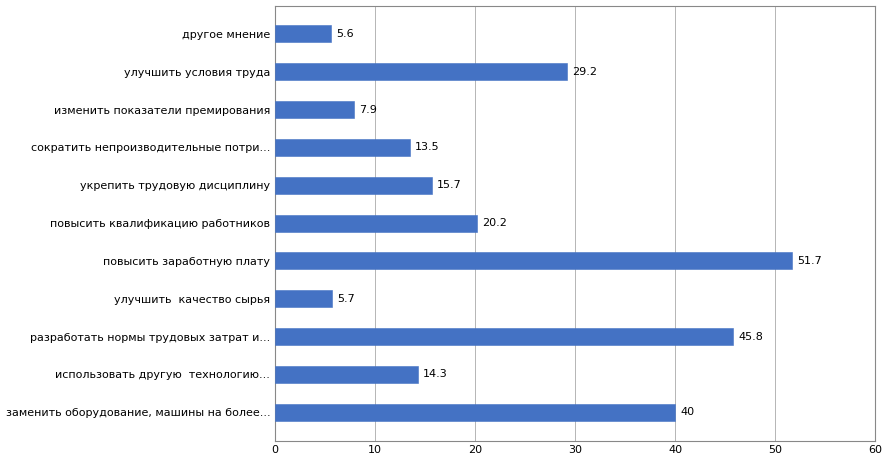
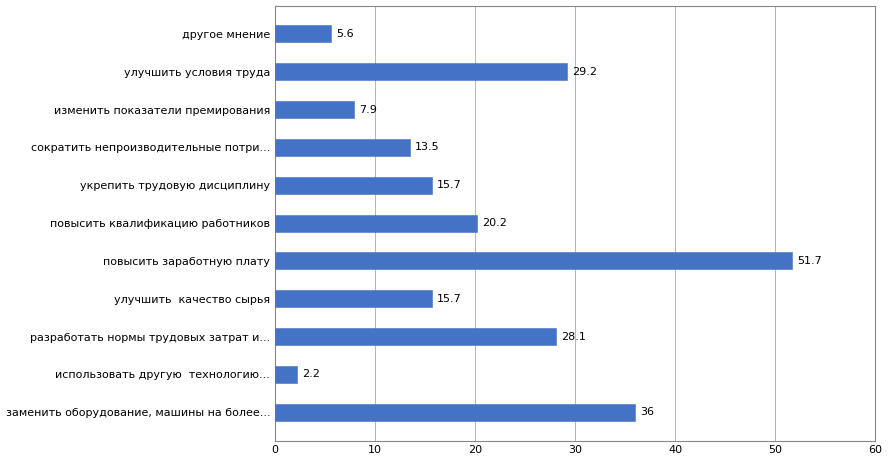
улучшить качество сырья: 5.7 -> 15.7
разработать нормы трудовых затрат и...: 45.8 -> 28.1
использовать другую технологию...: 14.3 -> 2.2
заменить оборудование, машины на более...: 40 -> 36
